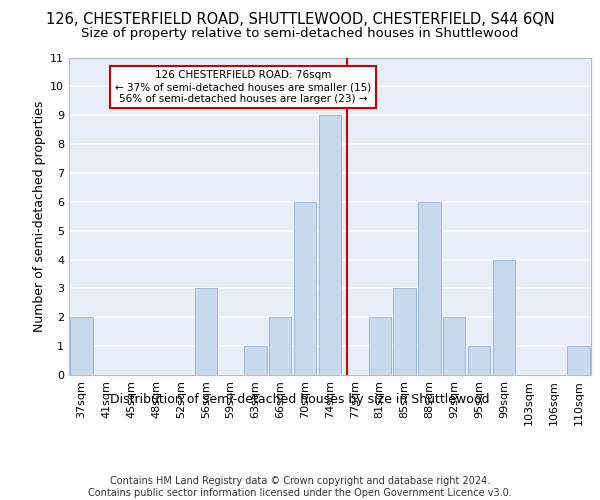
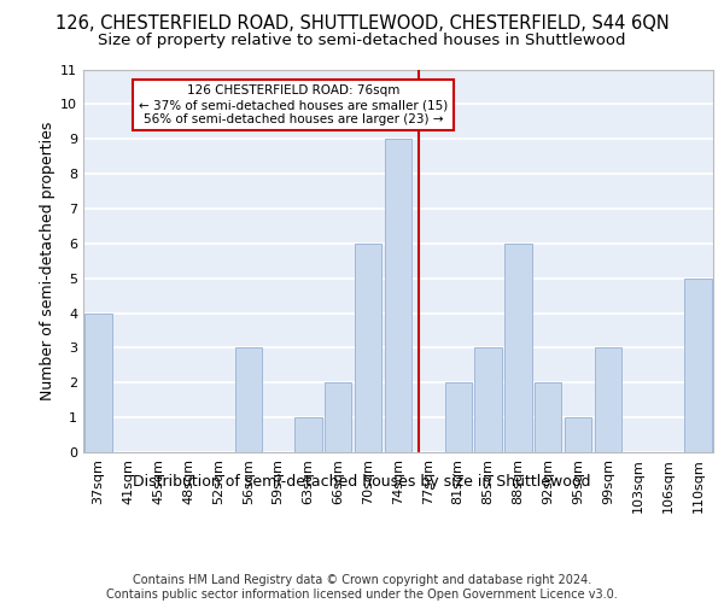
37sqm: 2 -> 4
99sqm: 4 -> 3
110sqm: 1 -> 5
